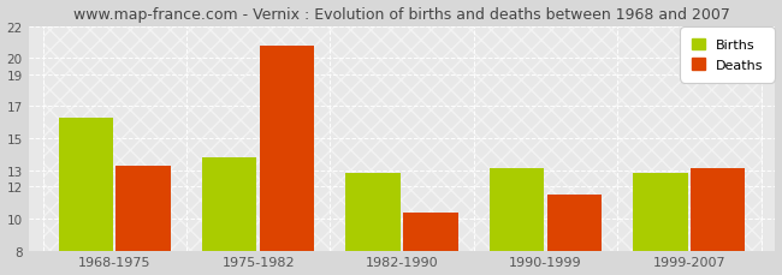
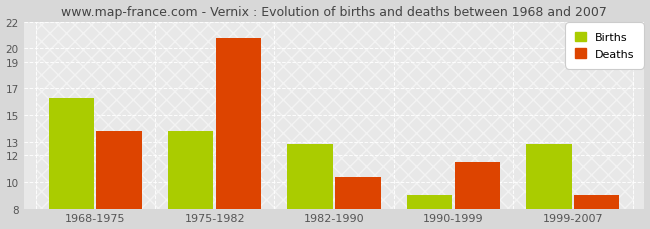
Deaths/1968-1975: 13.3 -> 13.8
Births/1990-1999: 13.1 -> 9.0
Deaths/1999-2007: 13.1 -> 9.0
